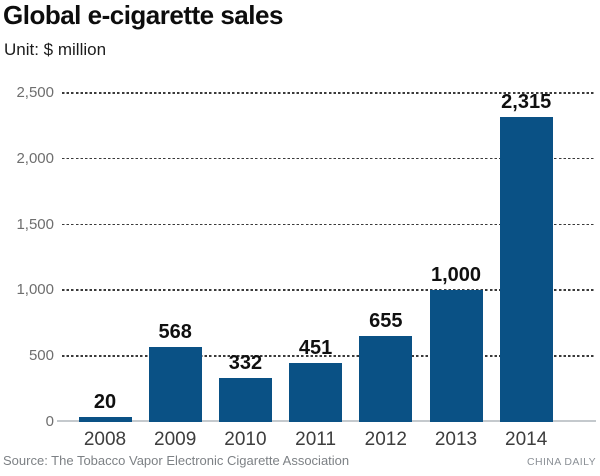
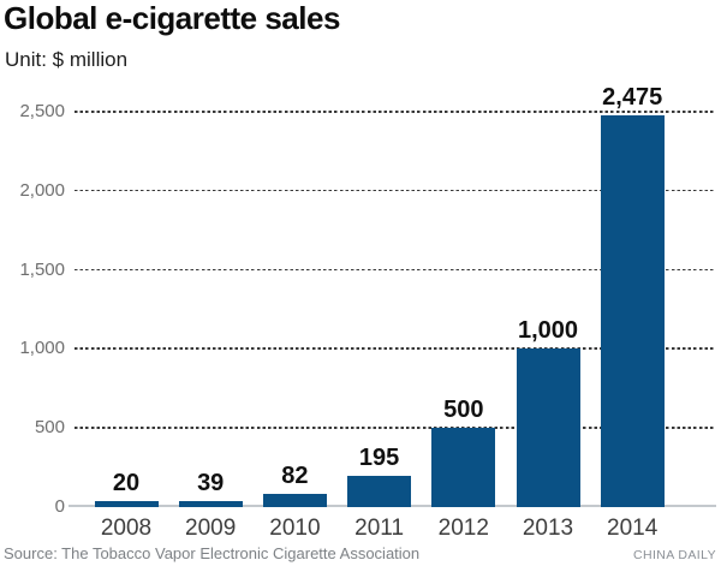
2009: 568 -> 39
2010: 332 -> 82
2011: 451 -> 195
2012: 655 -> 500
2014: 2,315 -> 2,475
